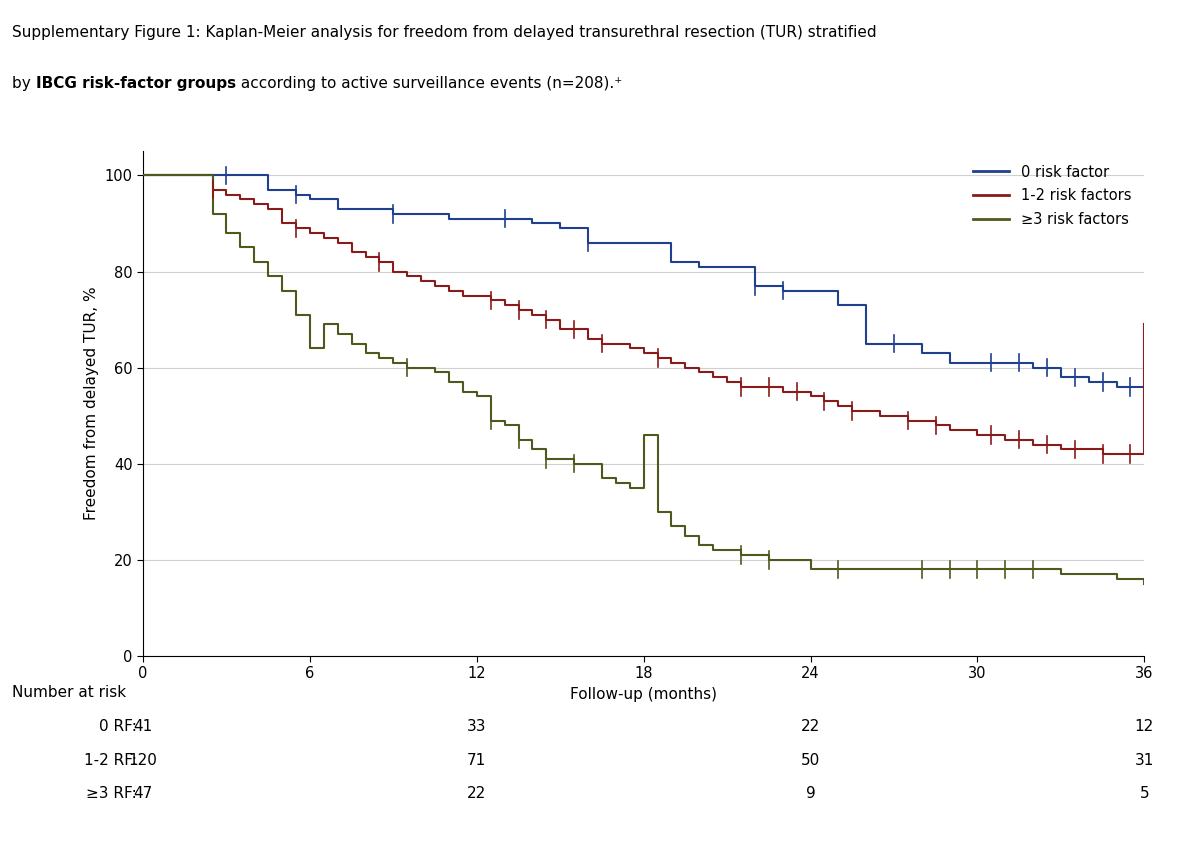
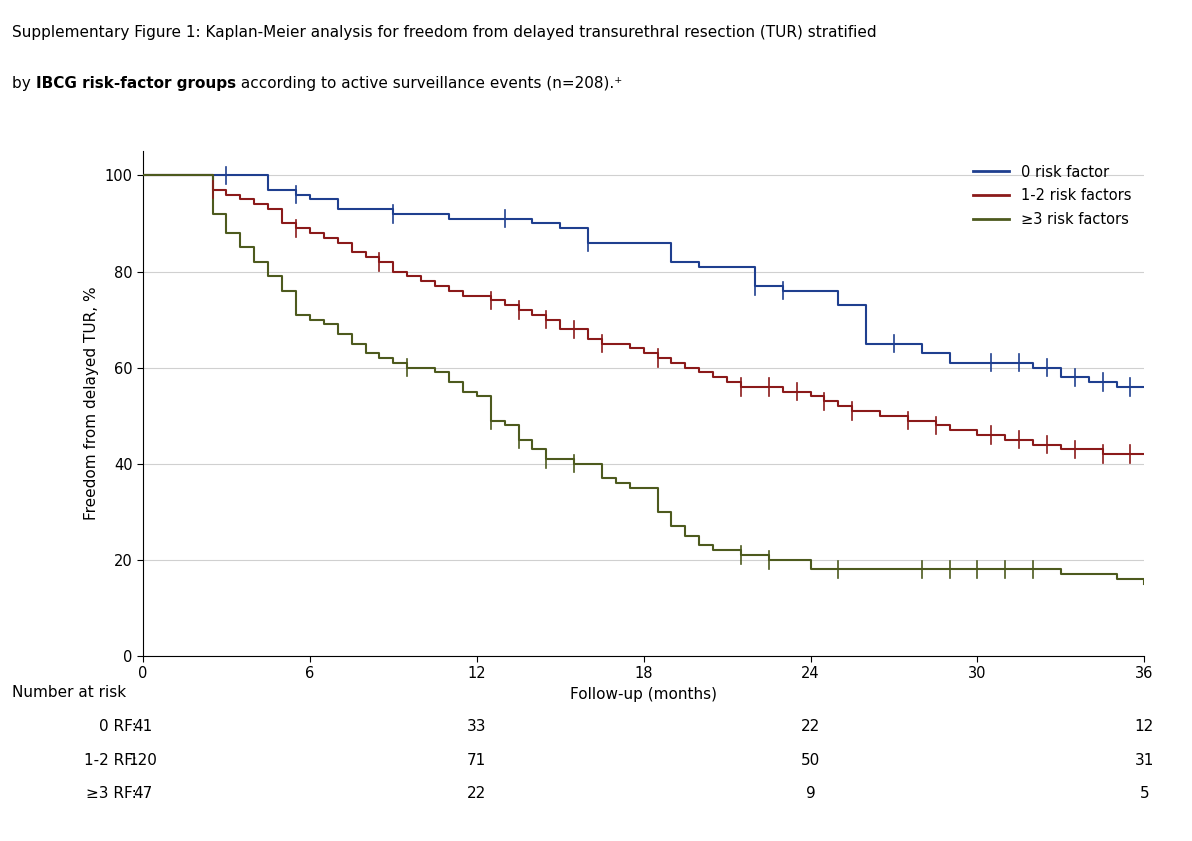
≥3 risk factors/6: 64 -> 70
≥3 risk factors/18: 46 -> 35
1-2 risk factors/36: 69 -> 42
